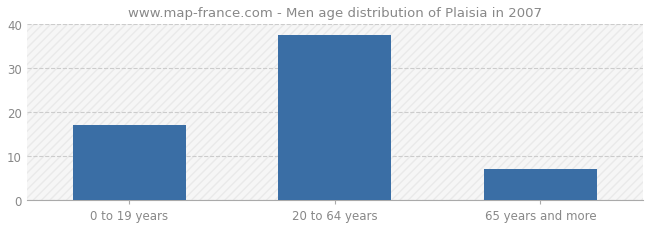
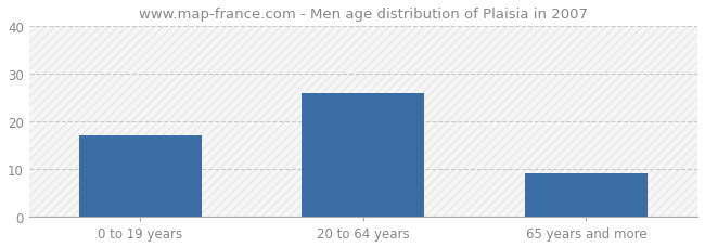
20 to 64 years: 37.5 -> 26.0
65 years and more: 7.0 -> 9.0
